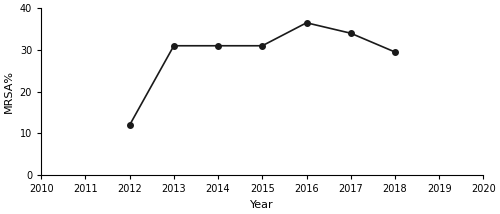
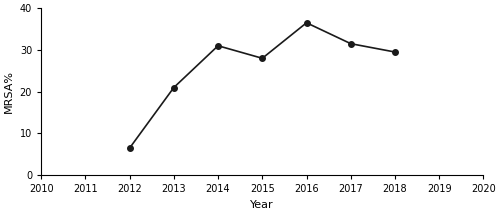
2012: 12.0 -> 6.5
2013: 31.0 -> 21.0
2015: 31.0 -> 28.0
2017: 34.0 -> 31.5
